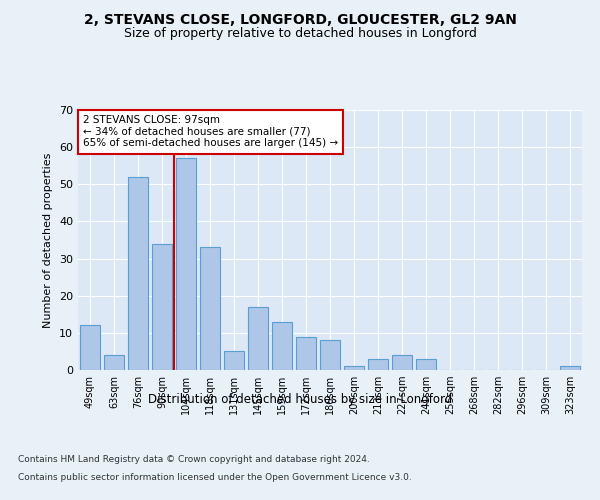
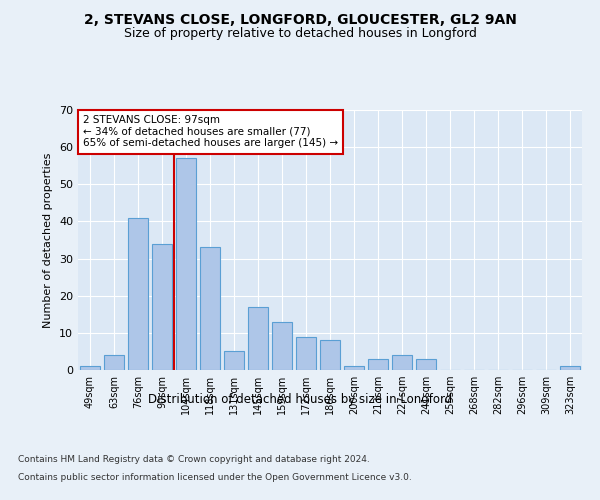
49sqm: 12 -> 1
76sqm: 52 -> 41
